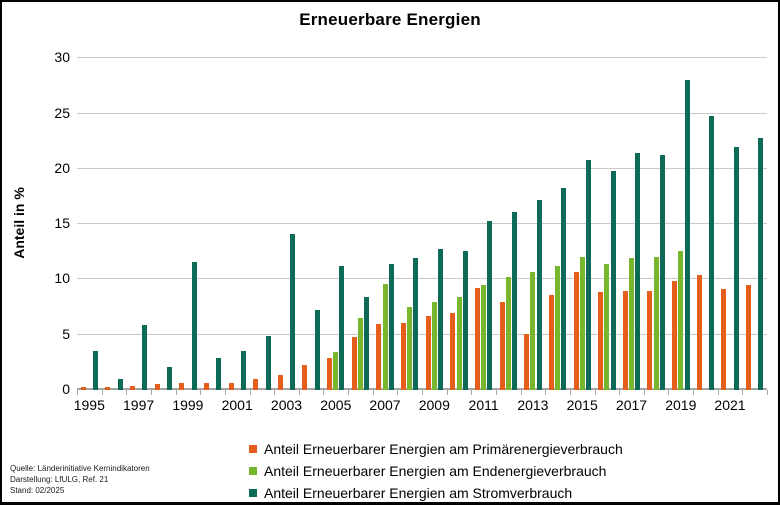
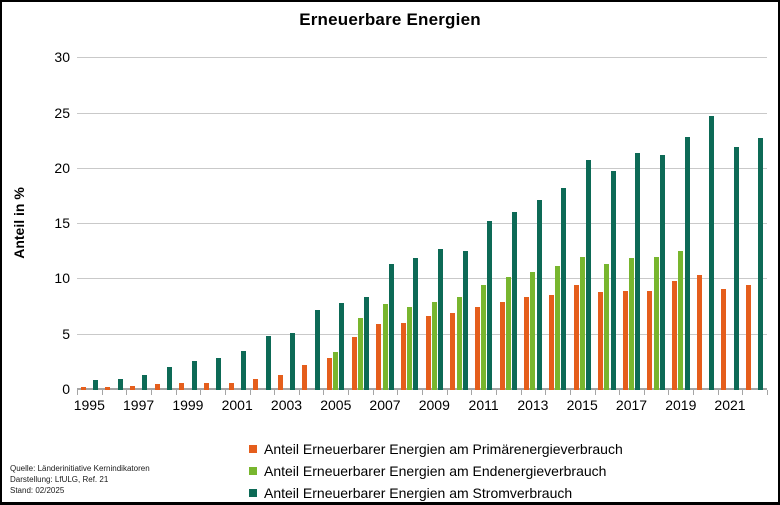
Anteil Erneuerbarer Energien am Stromverbrauch/1995: 3.5 -> 0.9
Anteil Erneuerbarer Energien am Stromverbrauch/1997: 5.9 -> 1.4
Anteil Erneuerbarer Energien am Stromverbrauch/1999: 11.6 -> 2.6
Anteil Erneuerbarer Energien am Stromverbrauch/2003: 14.1 -> 5.2
Anteil Erneuerbarer Energien am Stromverbrauch/2005: 11.2 -> 7.9
Anteil Erneuerbarer Energien am Endenergieverbrauch/2007: 9.6 -> 7.8
Anteil Erneuerbarer Energien am Primärenergieverbrauch/2011: 9.2 -> 7.5
Anteil Erneuerbarer Energien am Primärenergieverbrauch/2013: 5.1 -> 8.4
Anteil Erneuerbarer Energien am Primärenergieverbrauch/2015: 10.7 -> 9.5
Anteil Erneuerbarer Energien am Stromverbrauch/2019: 28.0 -> 22.9
